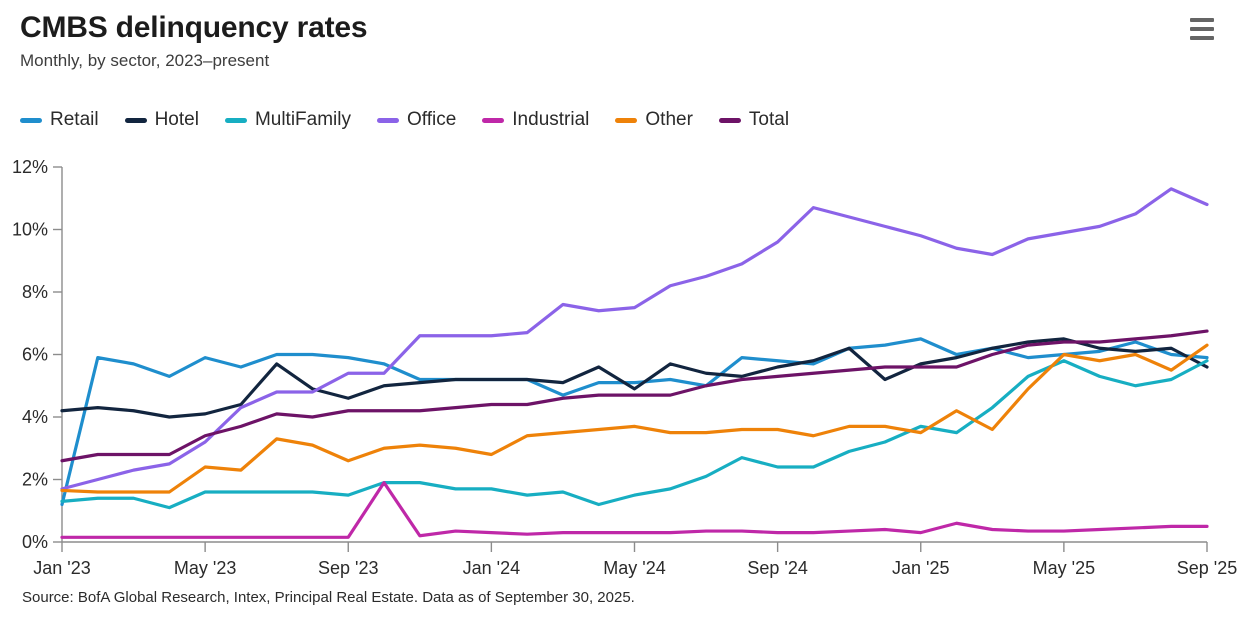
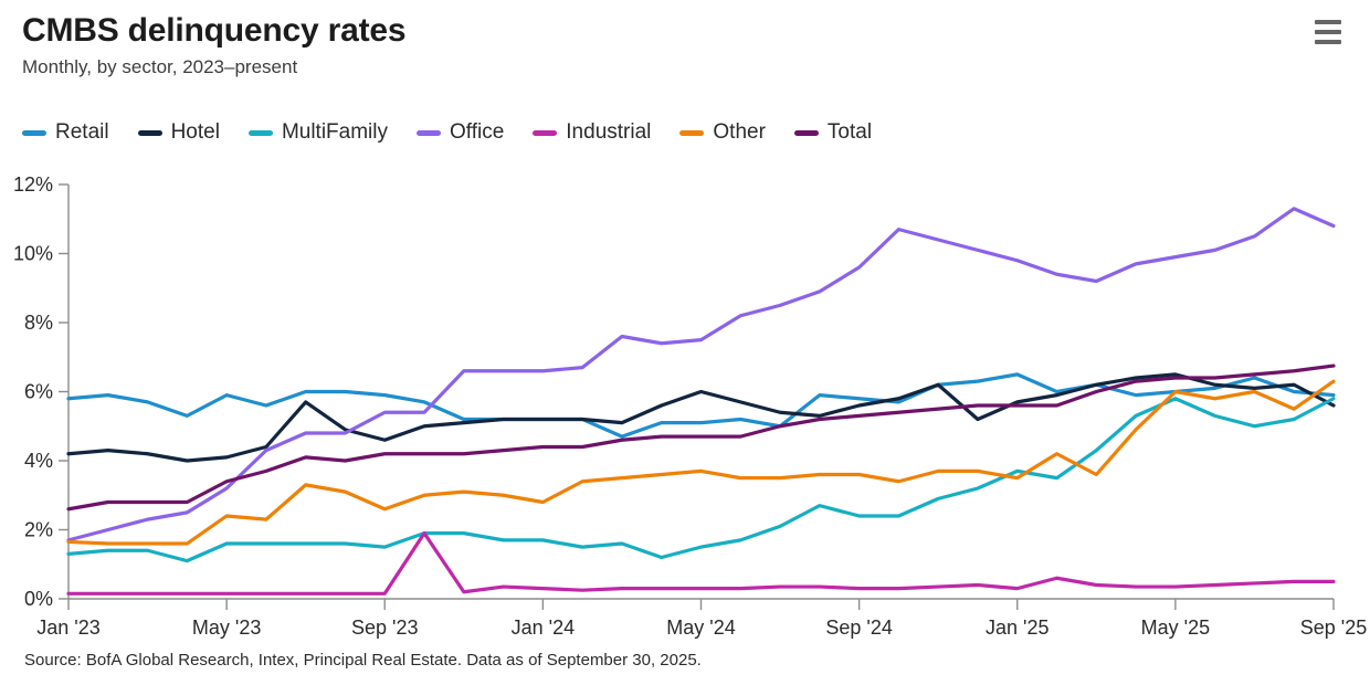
Retail/Jan '23: 1.2% -> 5.8%
Hotel/May '24: 4.9% -> 6.0%
